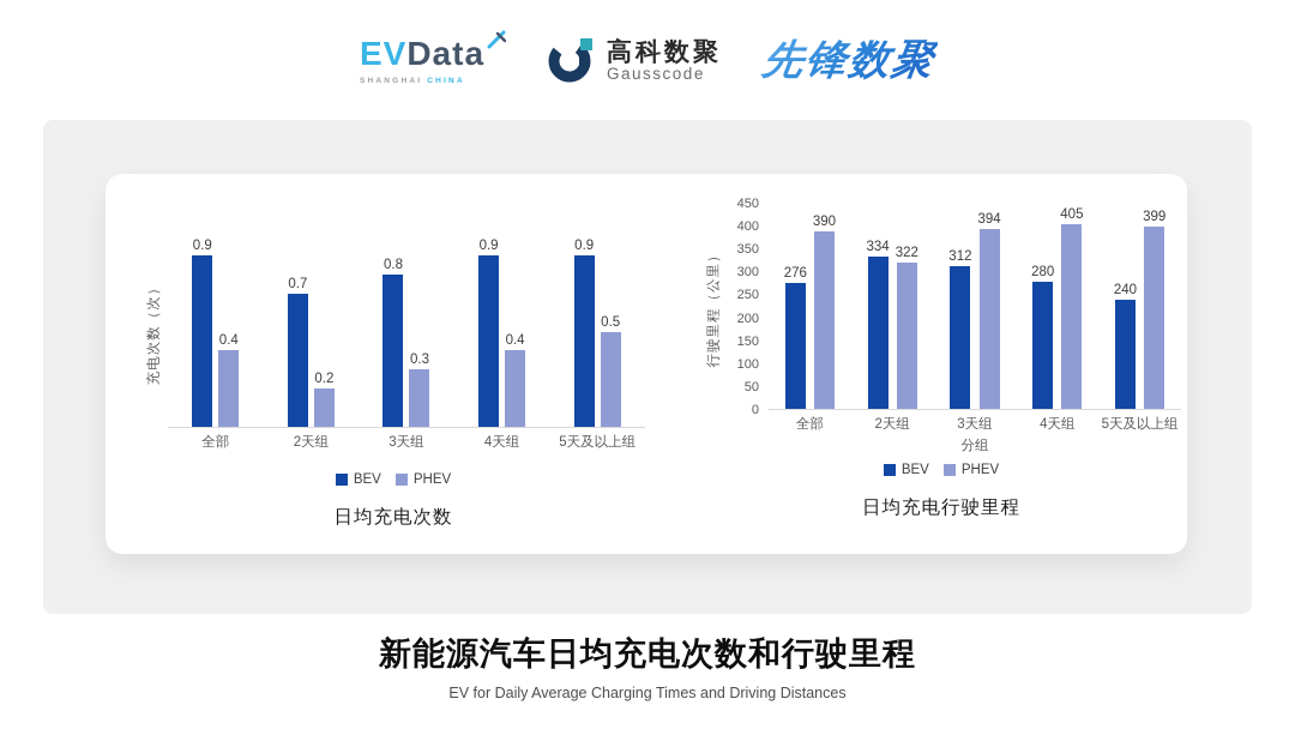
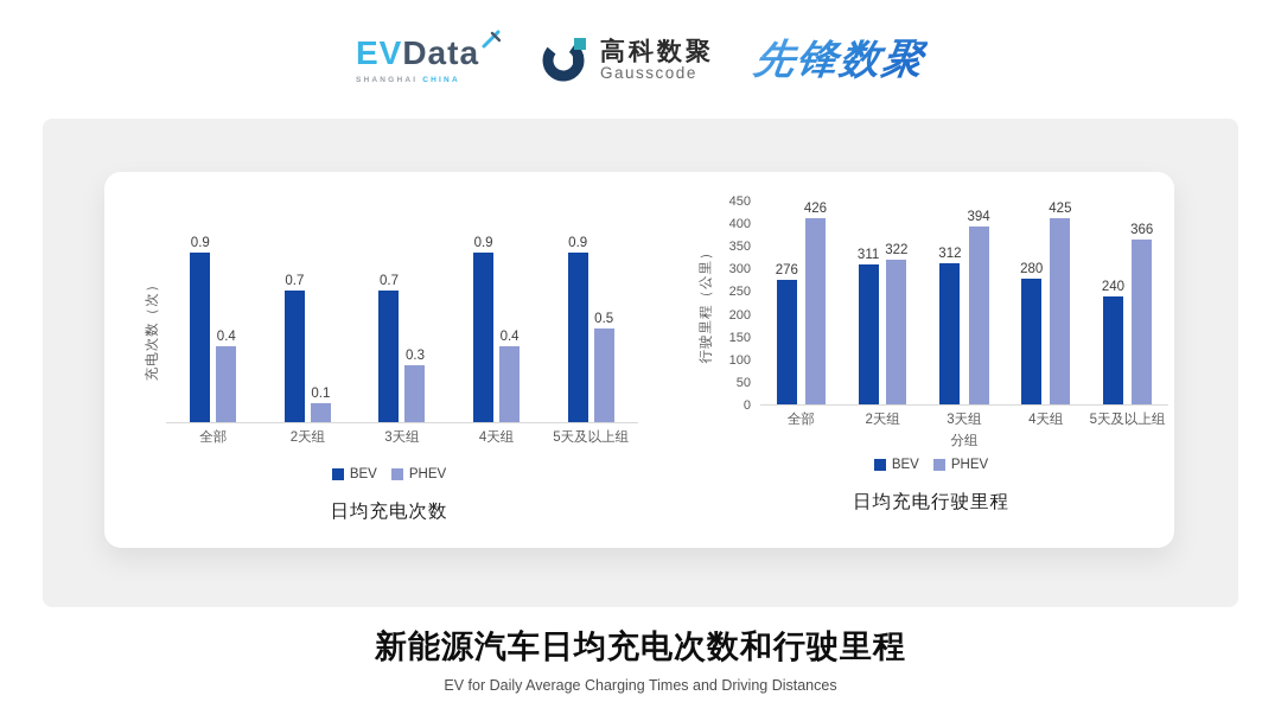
日均充电次数/PHEV/2天组: 0.2 -> 0.1
日均充电次数/BEV/3天组: 0.8 -> 0.7
日均充电行驶里程/PHEV/全部: 390 -> 426
日均充电行驶里程/BEV/2天组: 334 -> 311
日均充电行驶里程/PHEV/4天组: 405 -> 425
日均充电行驶里程/PHEV/5天及以上组: 399 -> 366
